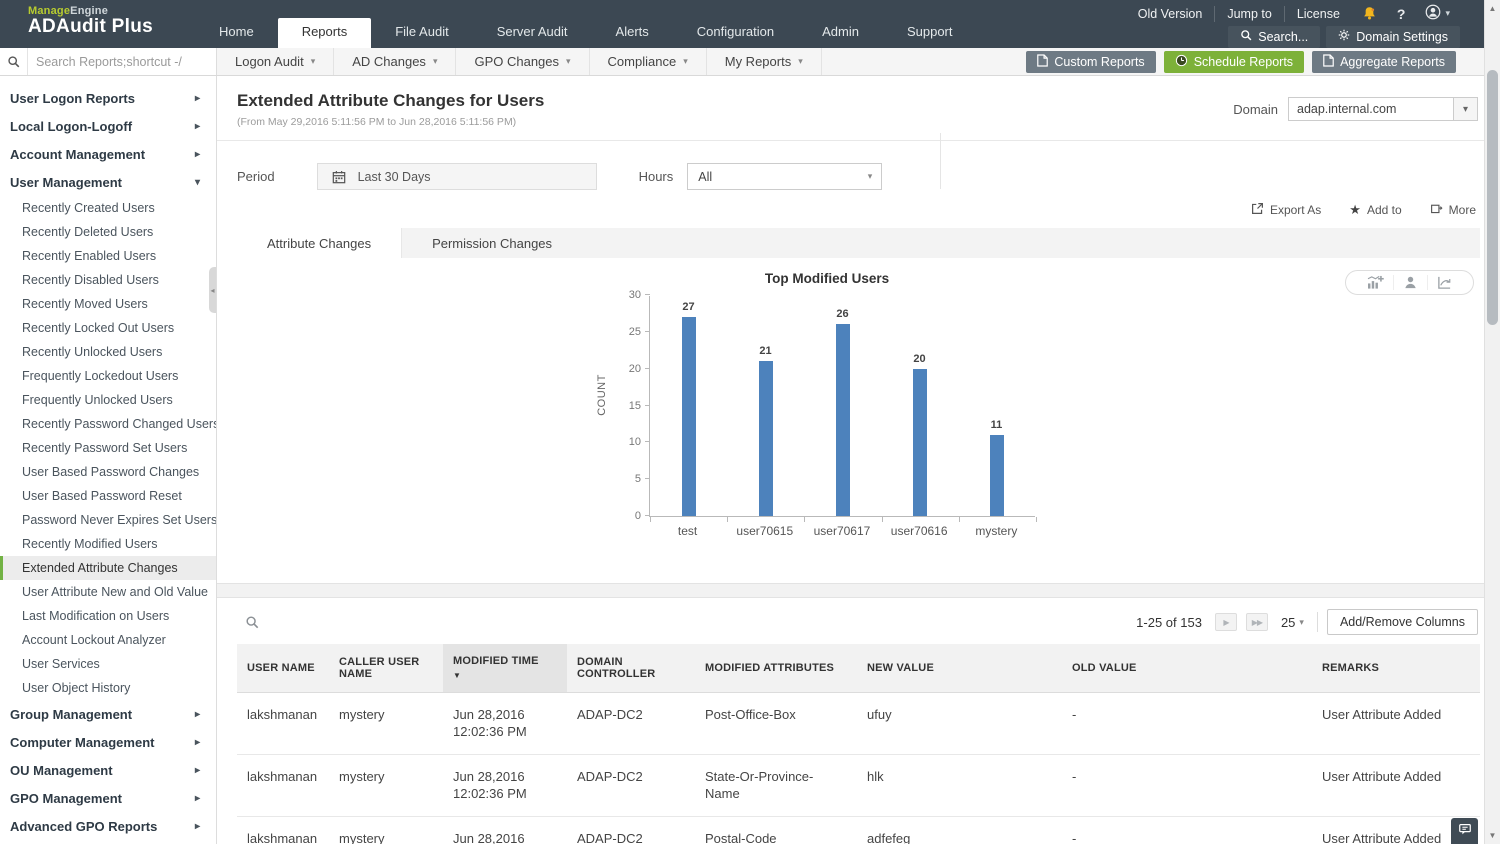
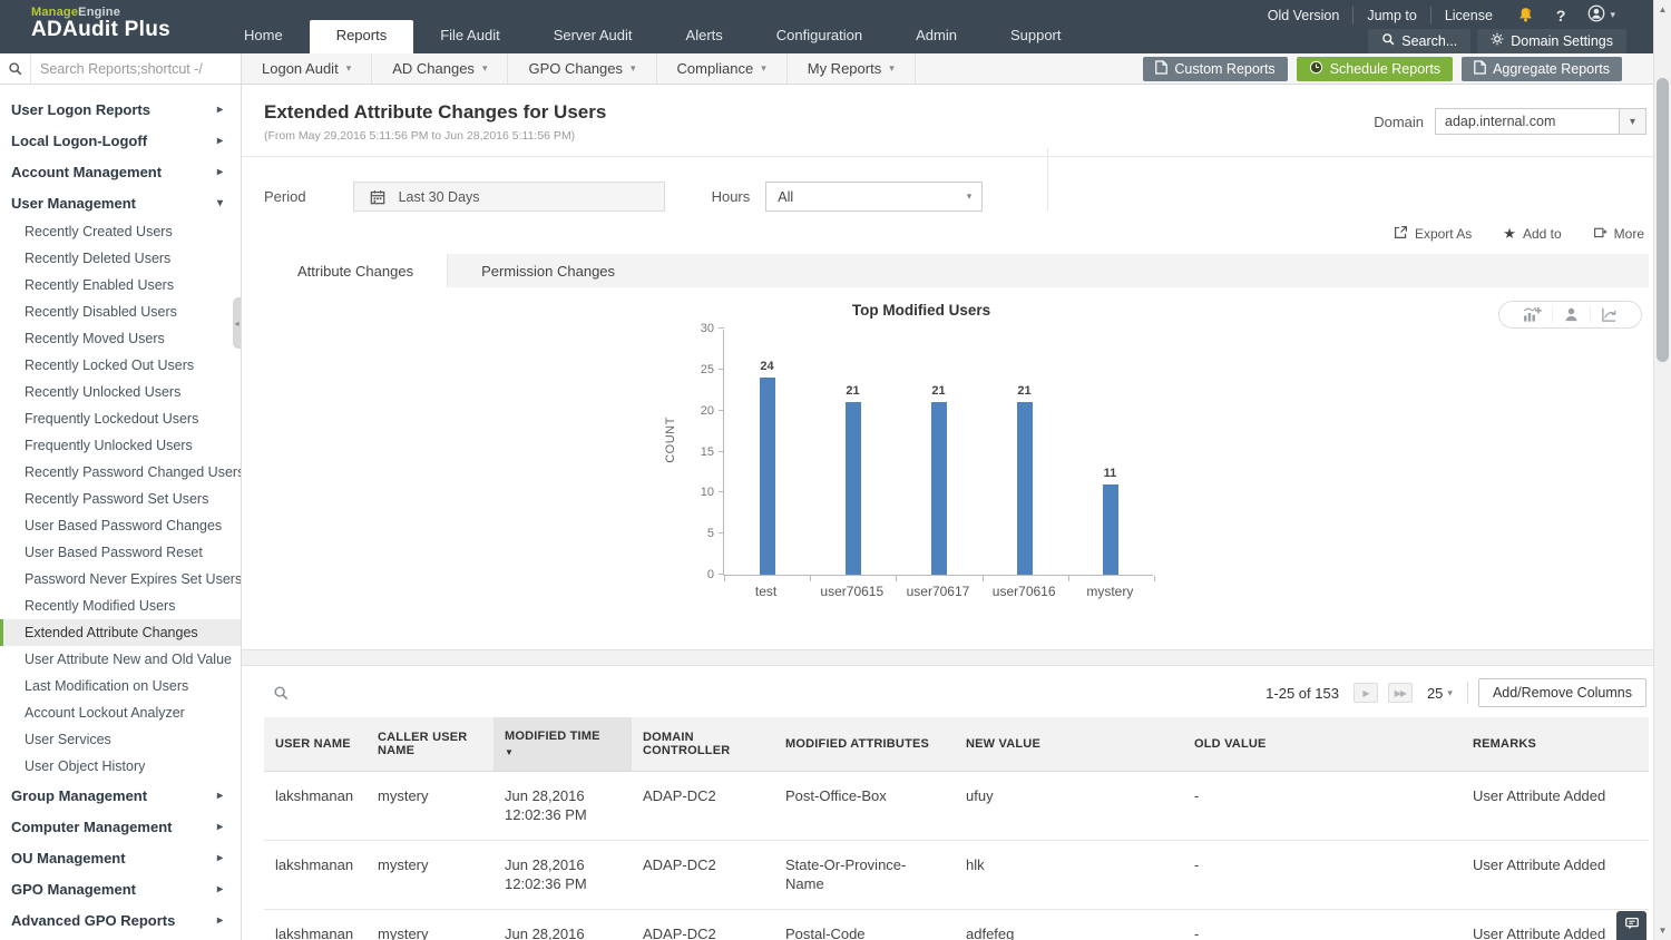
test: 27 -> 24
user70617: 26 -> 21
user70616: 20 -> 21
